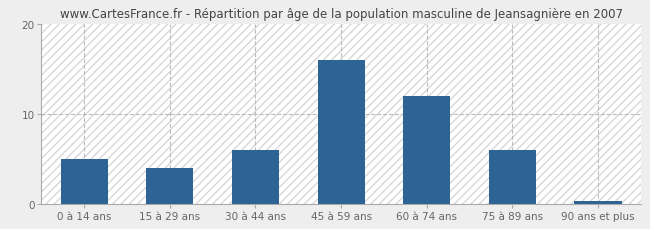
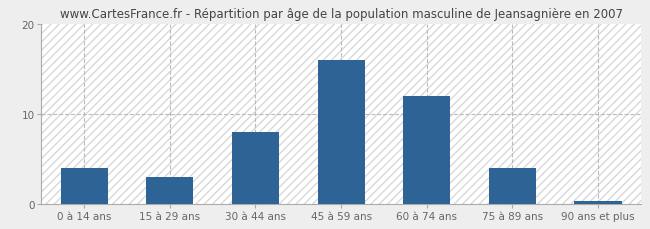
0 à 14 ans: 5.0 -> 4.0
15 à 29 ans: 4.0 -> 3.0
30 à 44 ans: 6.0 -> 8.0
75 à 89 ans: 6.0 -> 4.0
